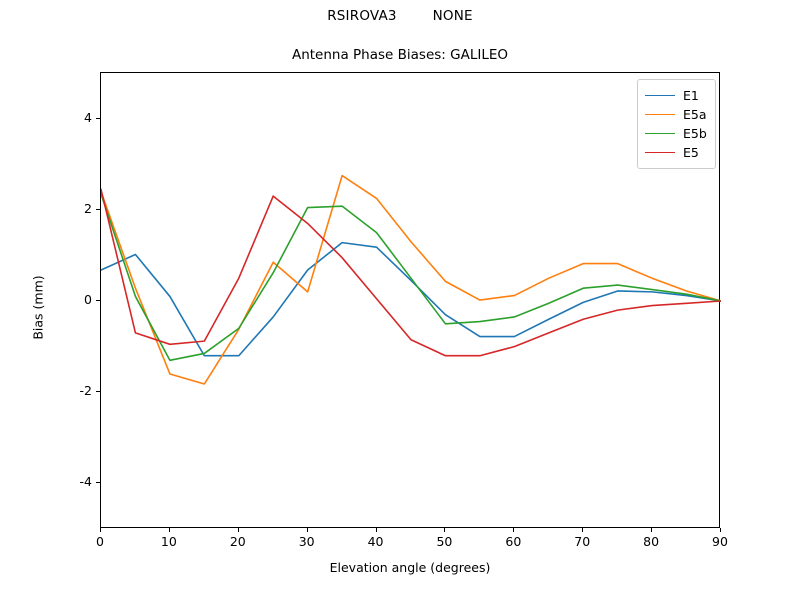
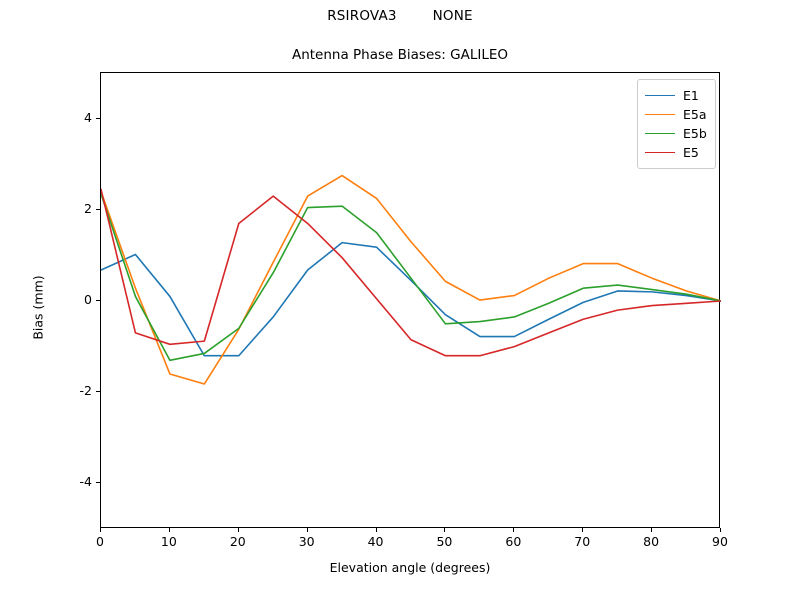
E5/20: 0.5 -> 1.7
E5a/30: 0.2 -> 2.3
